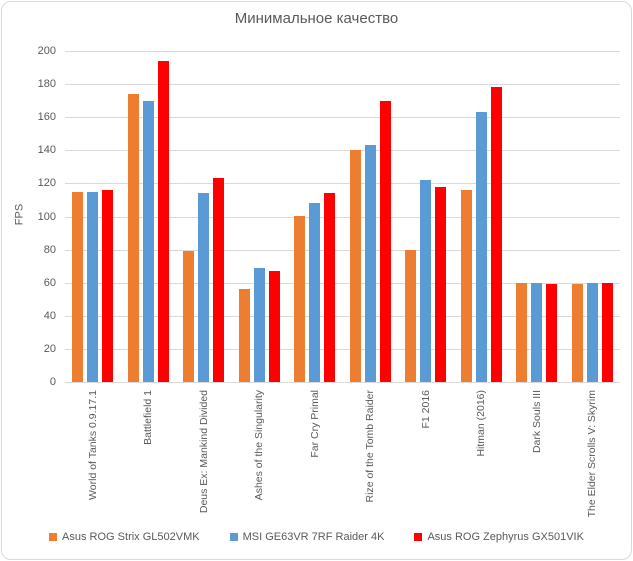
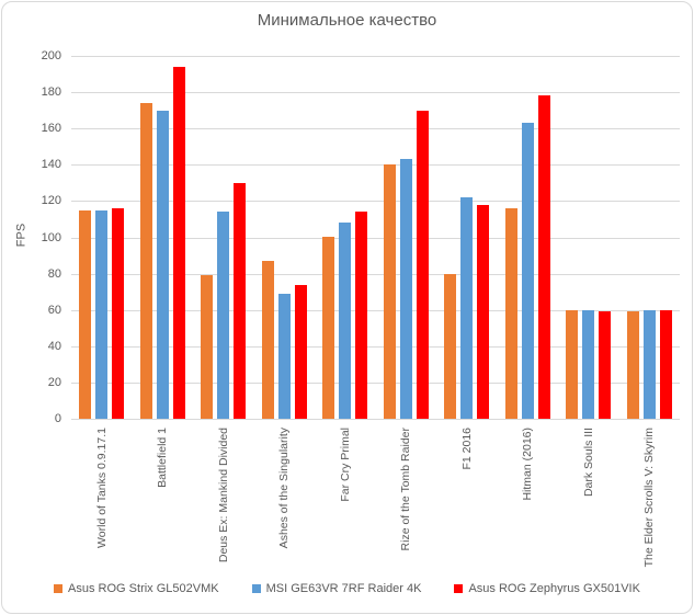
Asus ROG Zephyrus GX501VIK/Deus Ex: Mankind Divided: 123 -> 130
Asus ROG Strix GL502VMK/Ashes of the Singularity: 56 -> 87
Asus ROG Zephyrus GX501VIK/Ashes of the Singularity: 67 -> 74
